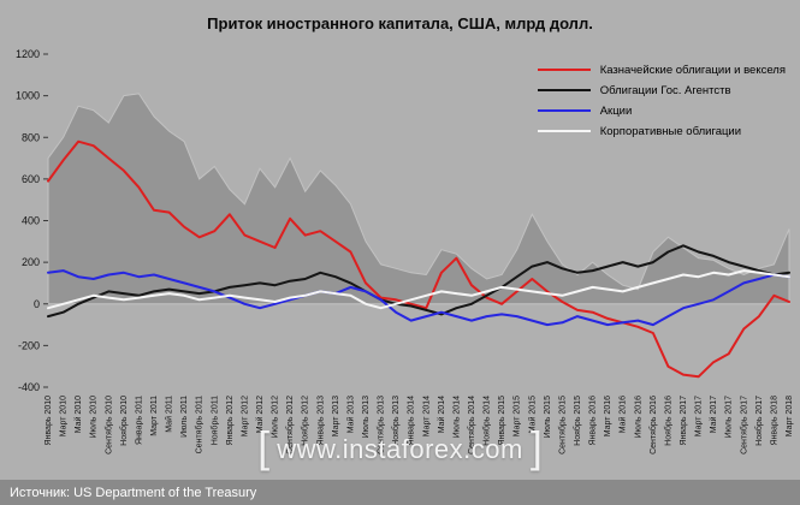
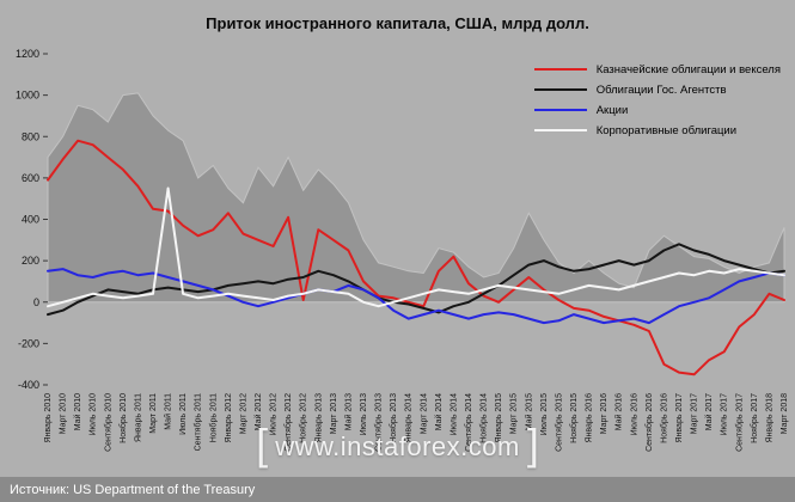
Корпоративные облигации/Май 2011: 50 -> 550
Казначейские облигации и векселя/Ноябрь 2012: 330 -> 10
